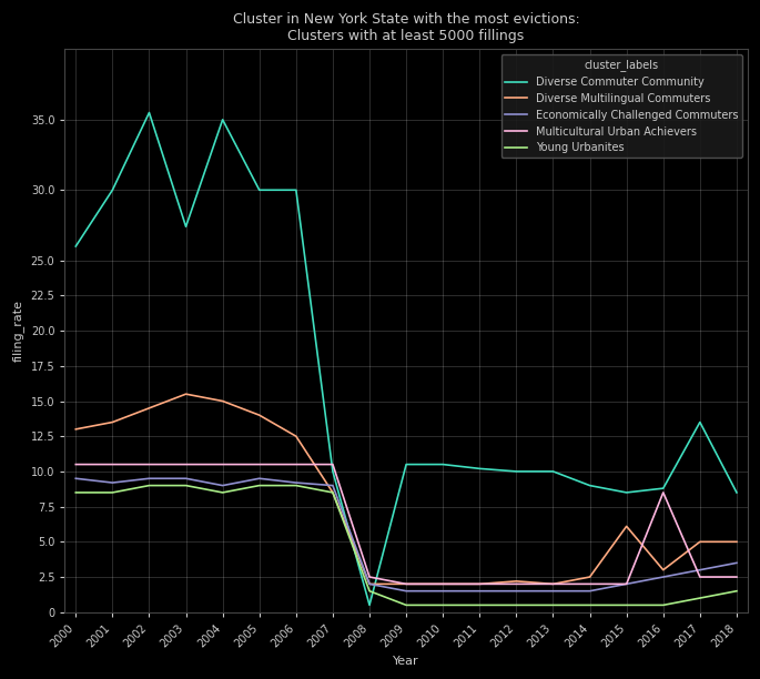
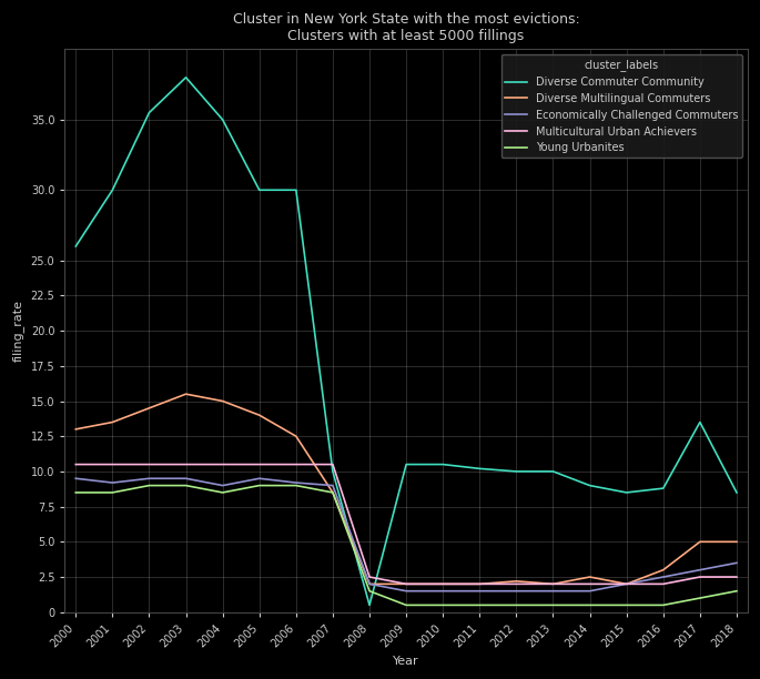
Diverse Commuter Community/2003: 27.4 -> 38.0
Diverse Multilingual Commuters/2015: 6.1 -> 2.0
Multicultural Urban Achievers/2016: 8.5 -> 2.0
